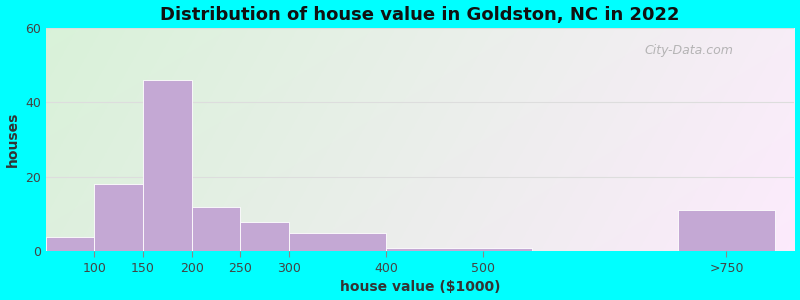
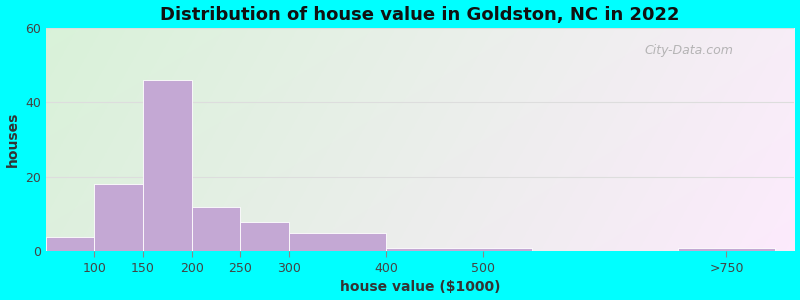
>750: 11 -> 1
